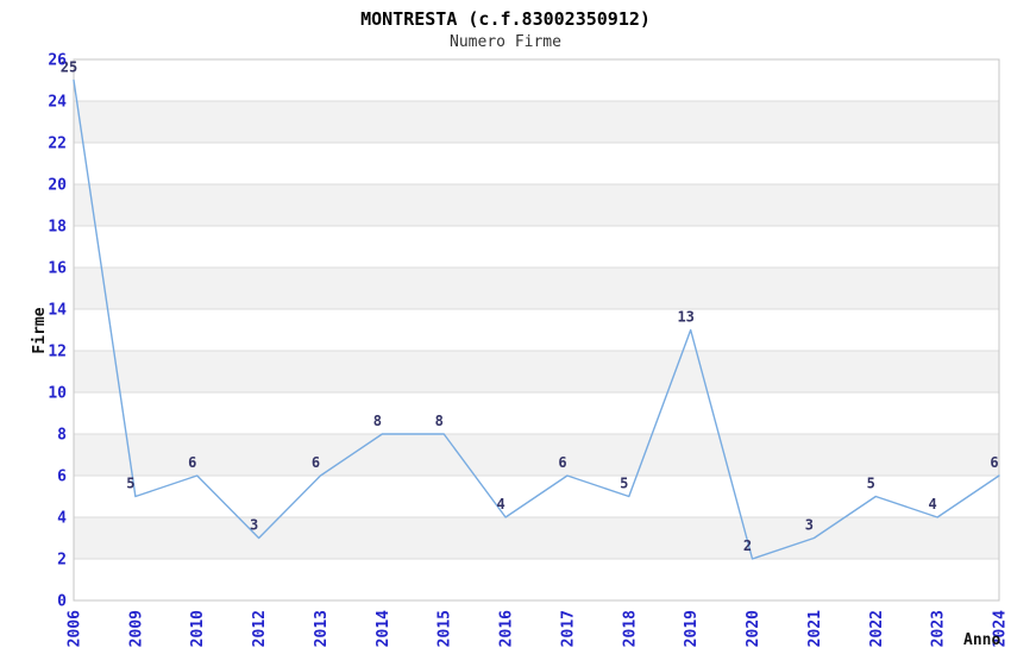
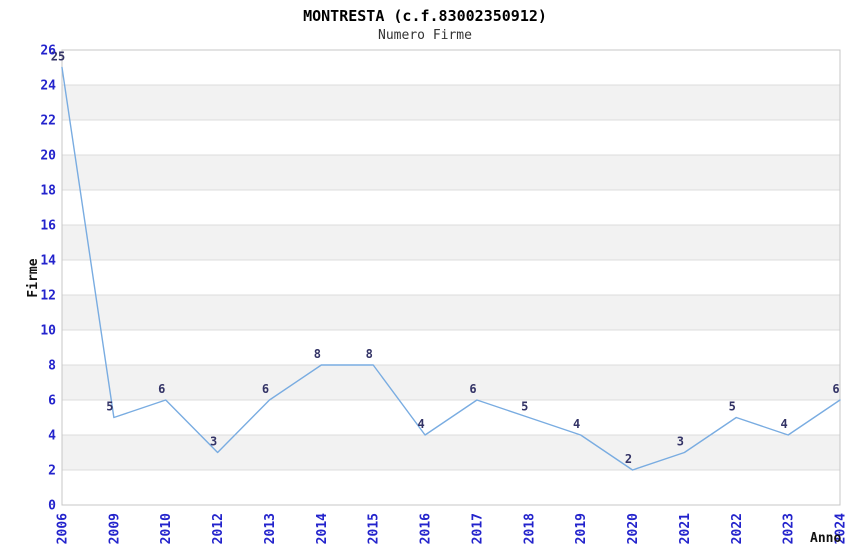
2019: 13 -> 4
